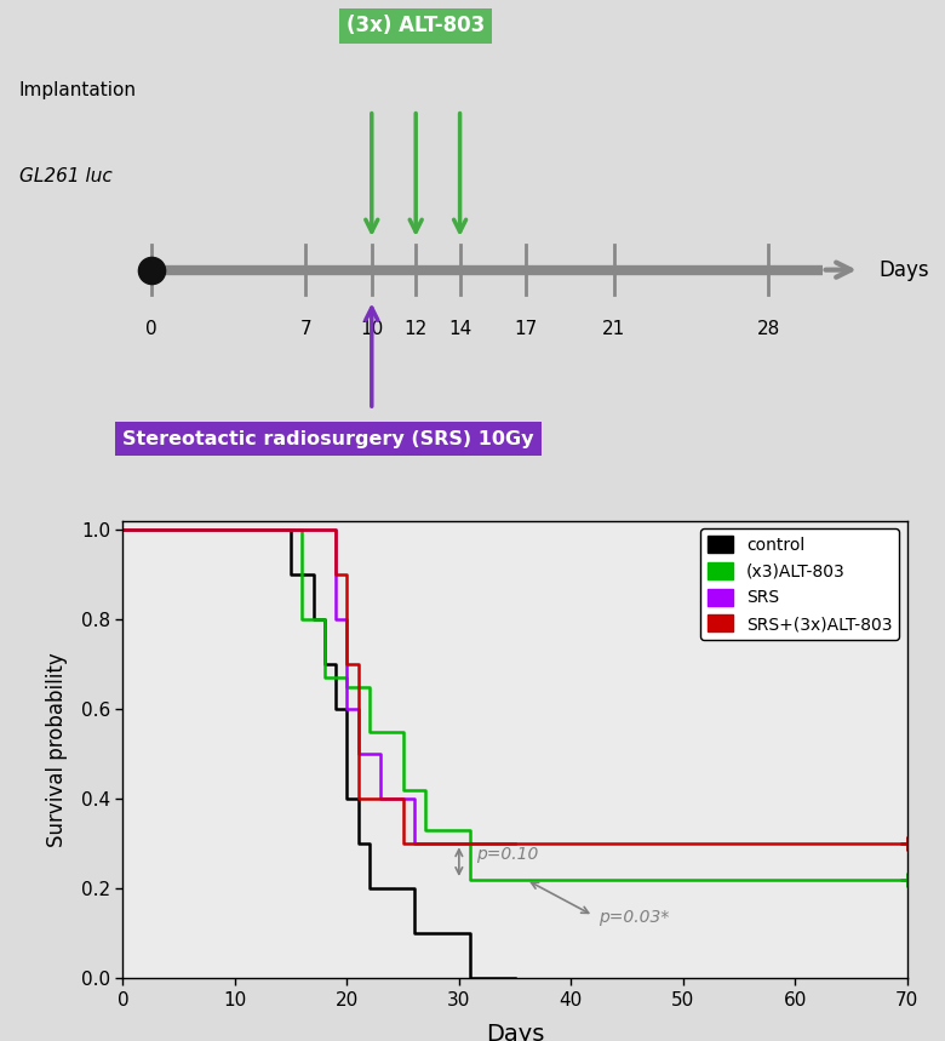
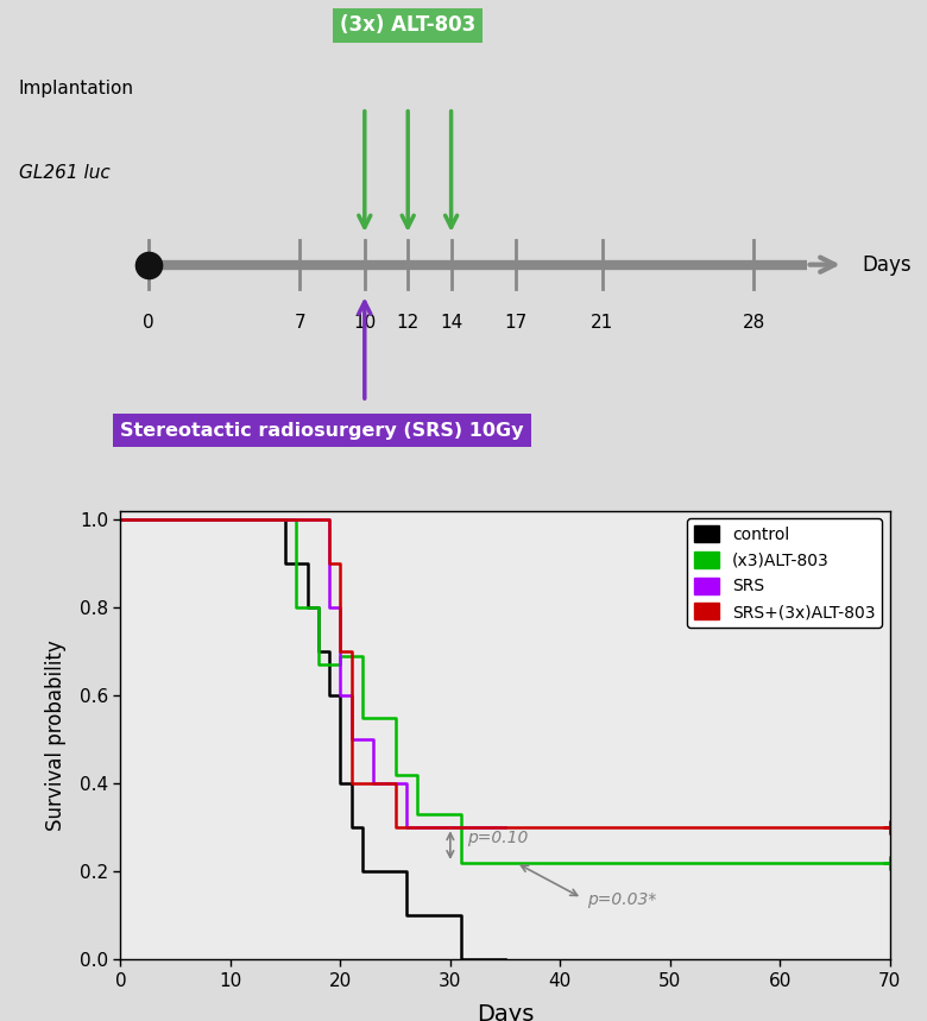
(x3)ALT-803/20: 0.65 -> 0.69
